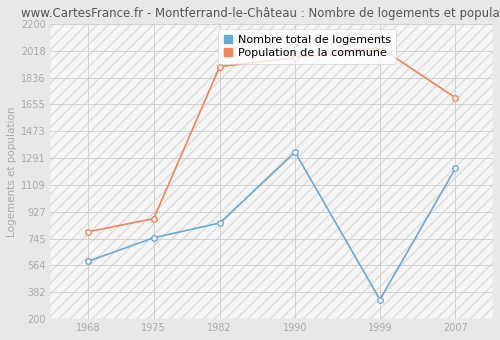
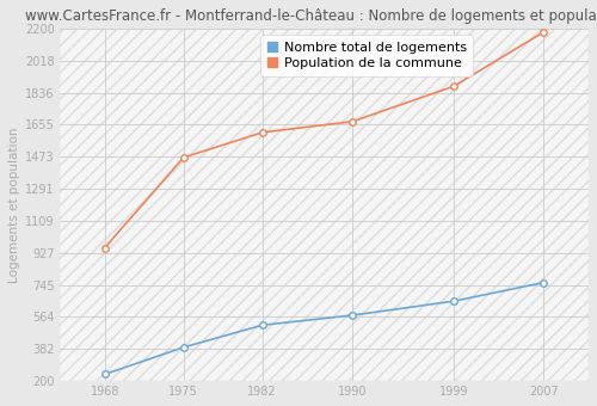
Nombre total de logements/1968: 590 -> 240
Population de la commune/1968: 790 -> 960
Nombre total de logements/1975: 750 -> 390
Population de la commune/1975: 880 -> 1470
Nombre total de logements/1982: 850 -> 520
Population de la commune/1982: 1910 -> 1610
Nombre total de logements/1990: 1330 -> 570
Population de la commune/1990: 1970 -> 1670
Nombre total de logements/1999: 330 -> 650
Population de la commune/1999: 2040 -> 1870
Nombre total de logements/2007: 1220 -> 760
Population de la commune/2007: 1700 -> 2180
